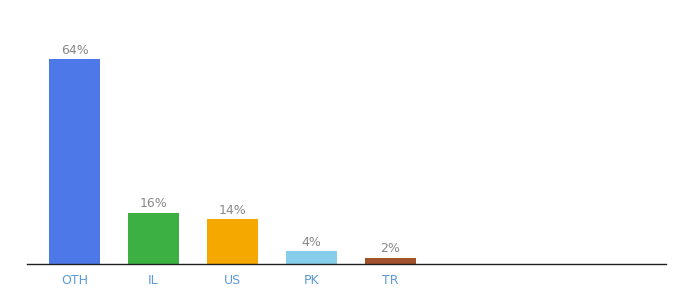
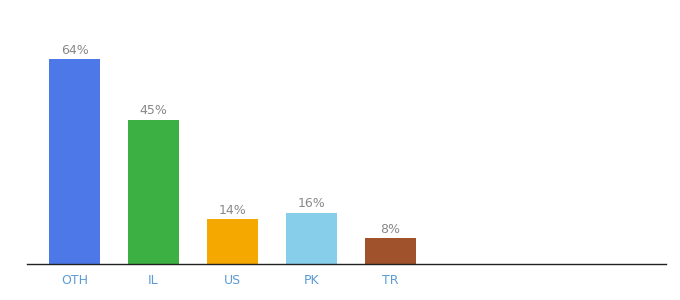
IL: 16% -> 45%
PK: 4% -> 16%
TR: 2% -> 8%
